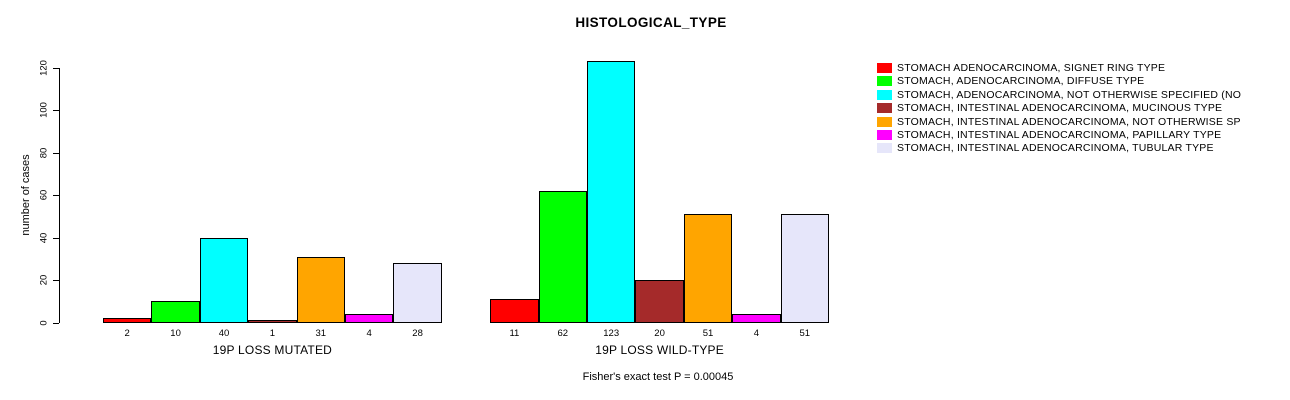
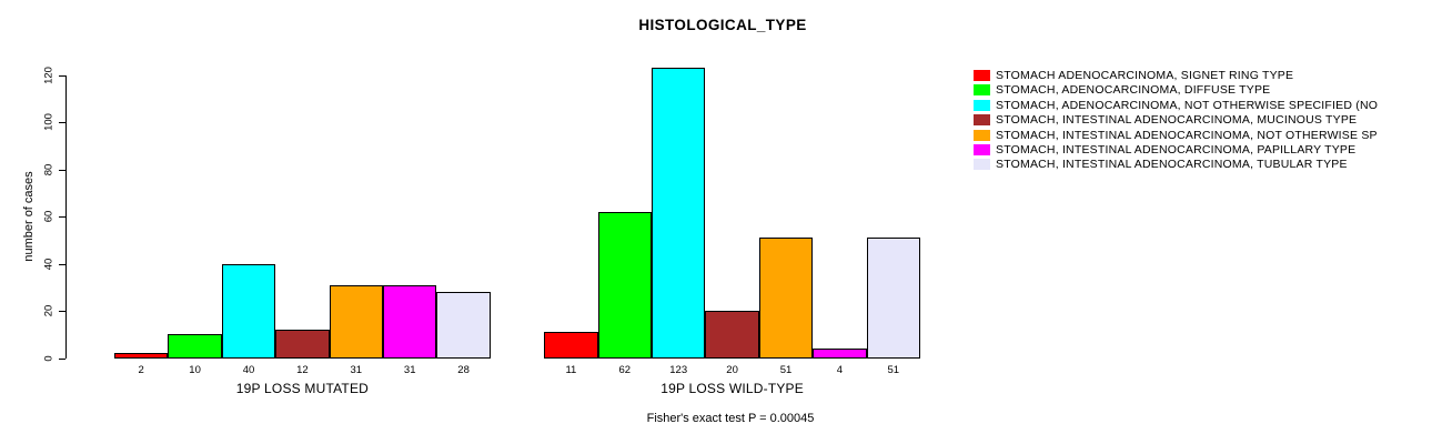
STOMACH, INTESTINAL ADENOCARCINOMA, MUCINOUS TYPE/19P LOSS MUTATED: 1 -> 12
STOMACH, INTESTINAL ADENOCARCINOMA, PAPILLARY TYPE/19P LOSS MUTATED: 4 -> 31
